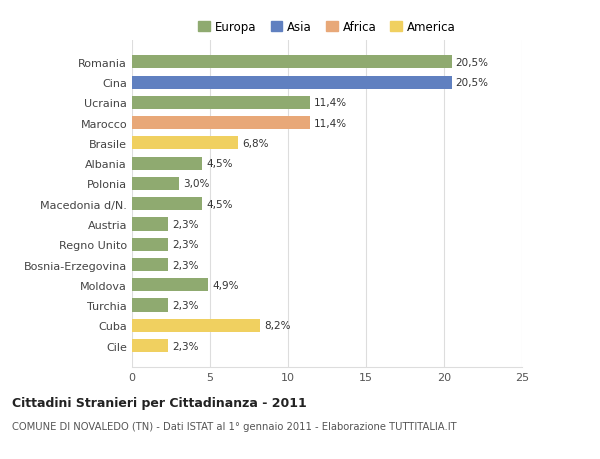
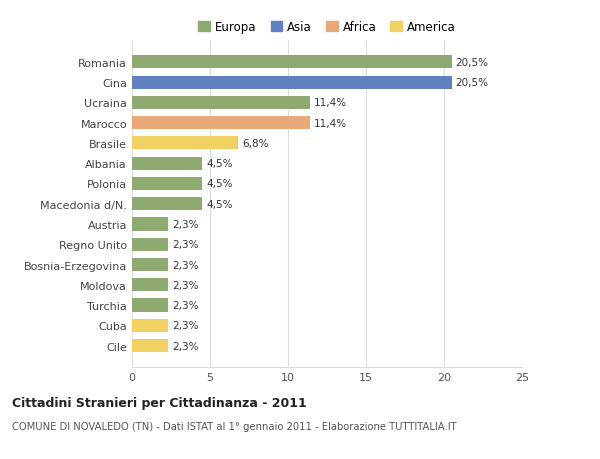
Polonia: 3,0% -> 4,5%
Moldova: 4,9% -> 2,3%
Cuba: 8,2% -> 2,3%
